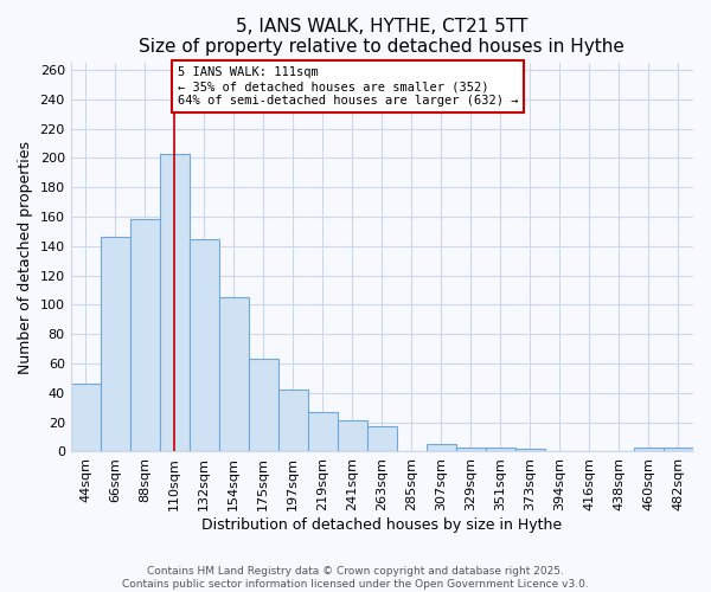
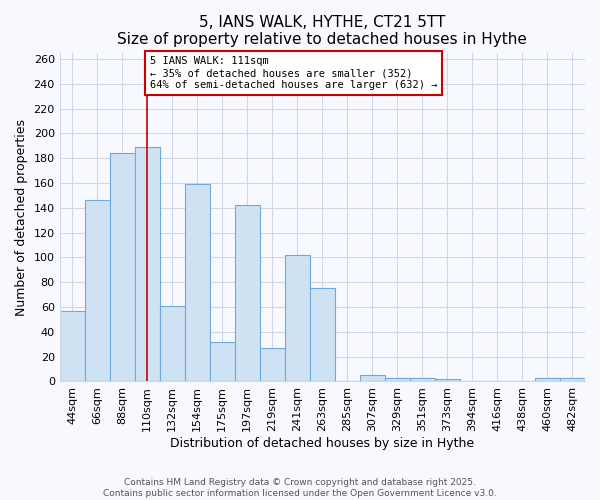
44sqm: 46 -> 57
88sqm: 158 -> 184
110sqm: 203 -> 189
132sqm: 145 -> 61
154sqm: 105 -> 159
175sqm: 63 -> 32
197sqm: 42 -> 142
241sqm: 21 -> 102
263sqm: 17 -> 75
